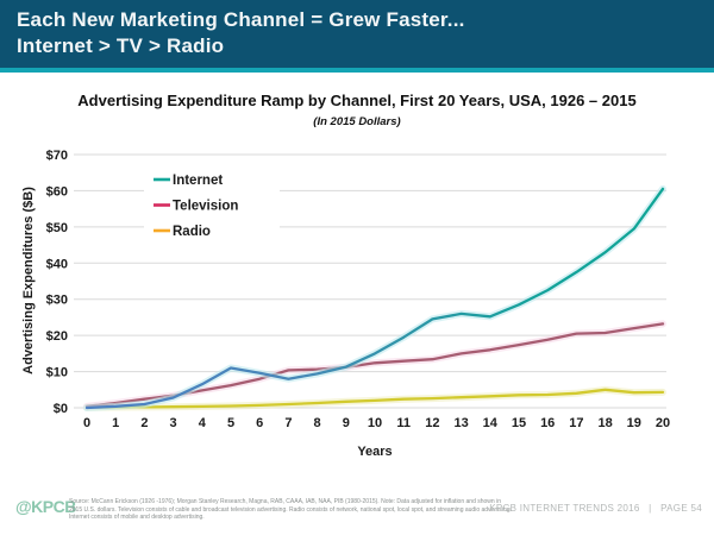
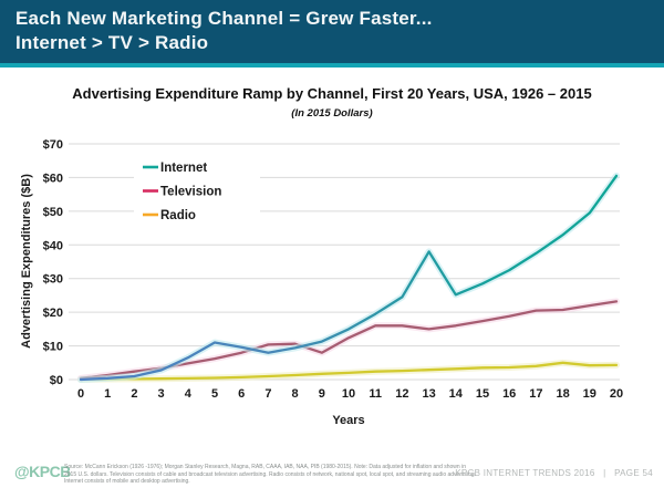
Television/9: $11 -> $8
Television/11: $13 -> $16
Television/12: $13 -> $16
Internet/13: $26 -> $38
